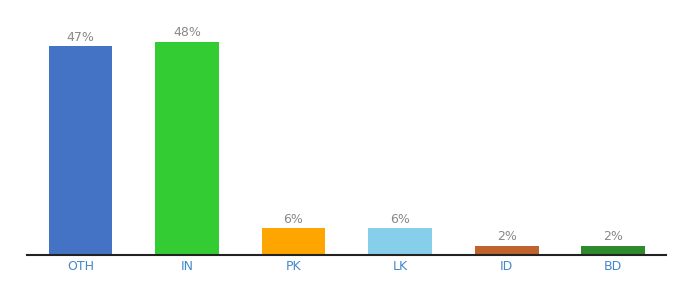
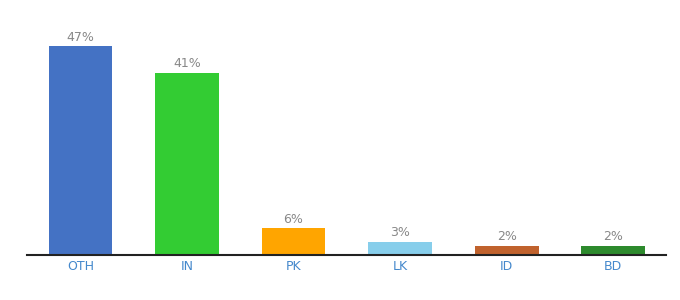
IN: 48% -> 41%
LK: 6% -> 3%
